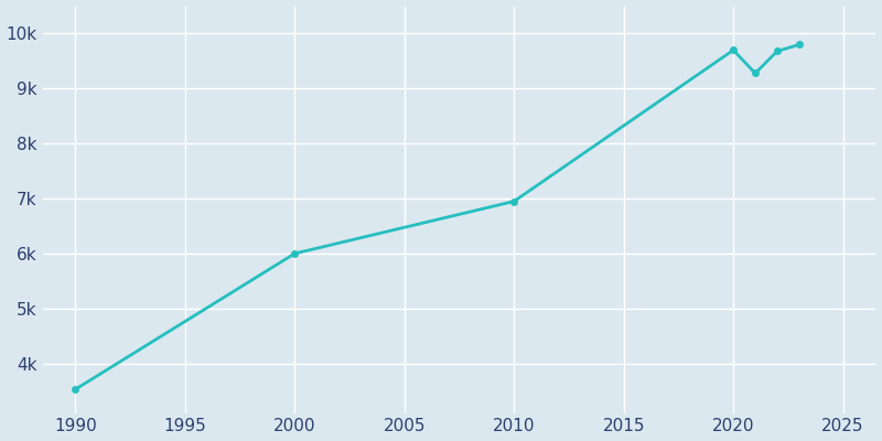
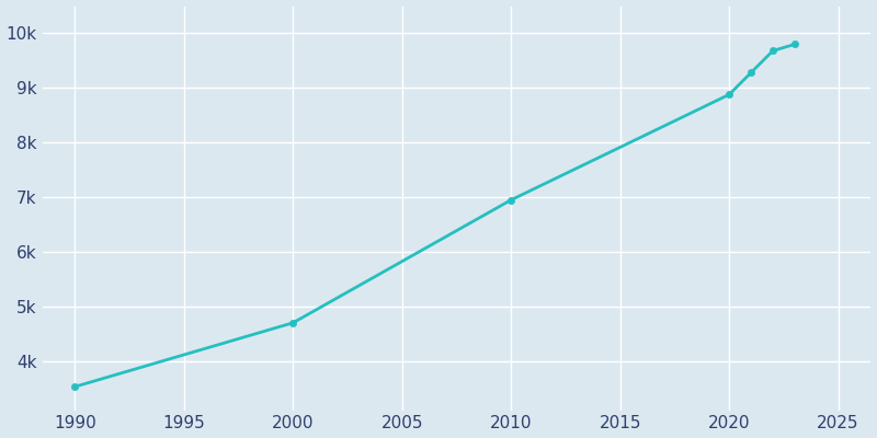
2000: 6.00k -> 4.70k
2020: 9.70k -> 8.88k
